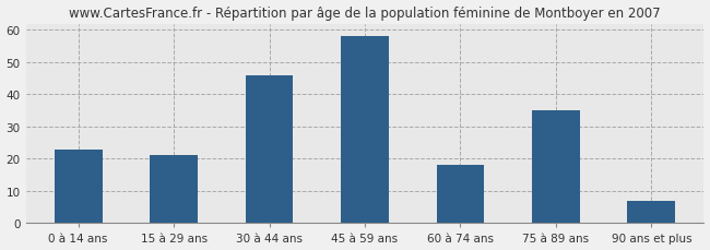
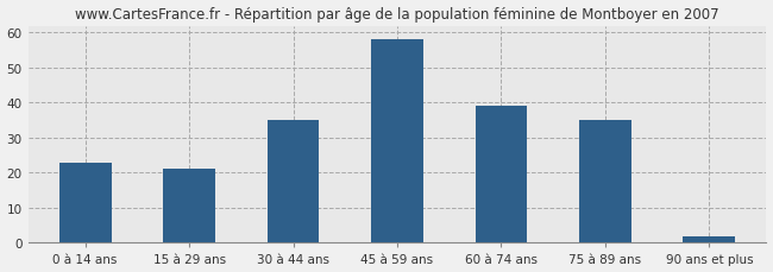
30 à 44 ans: 46 -> 35
60 à 74 ans: 18 -> 39
90 ans et plus: 7 -> 2
